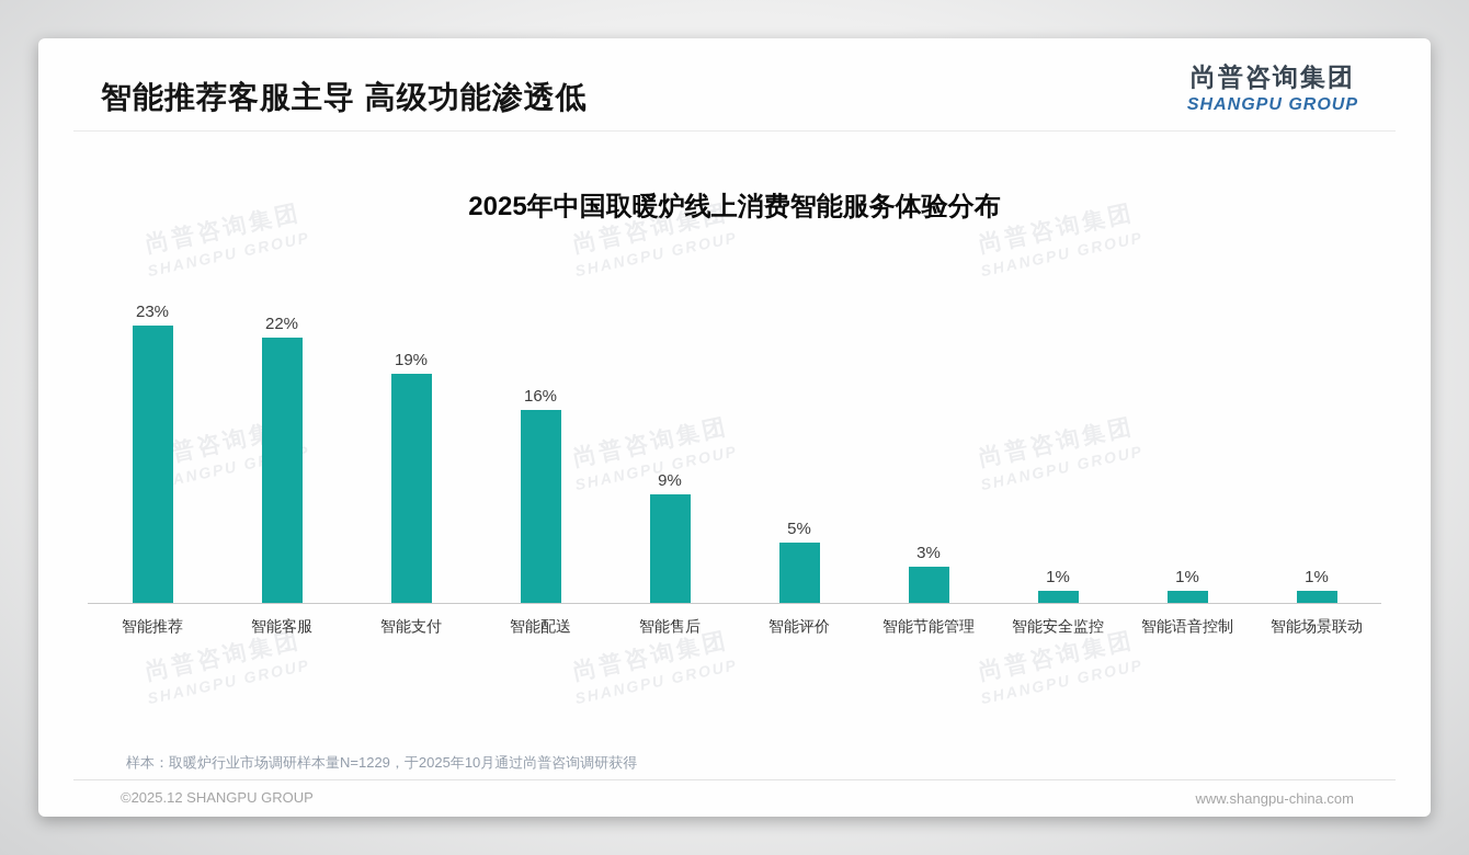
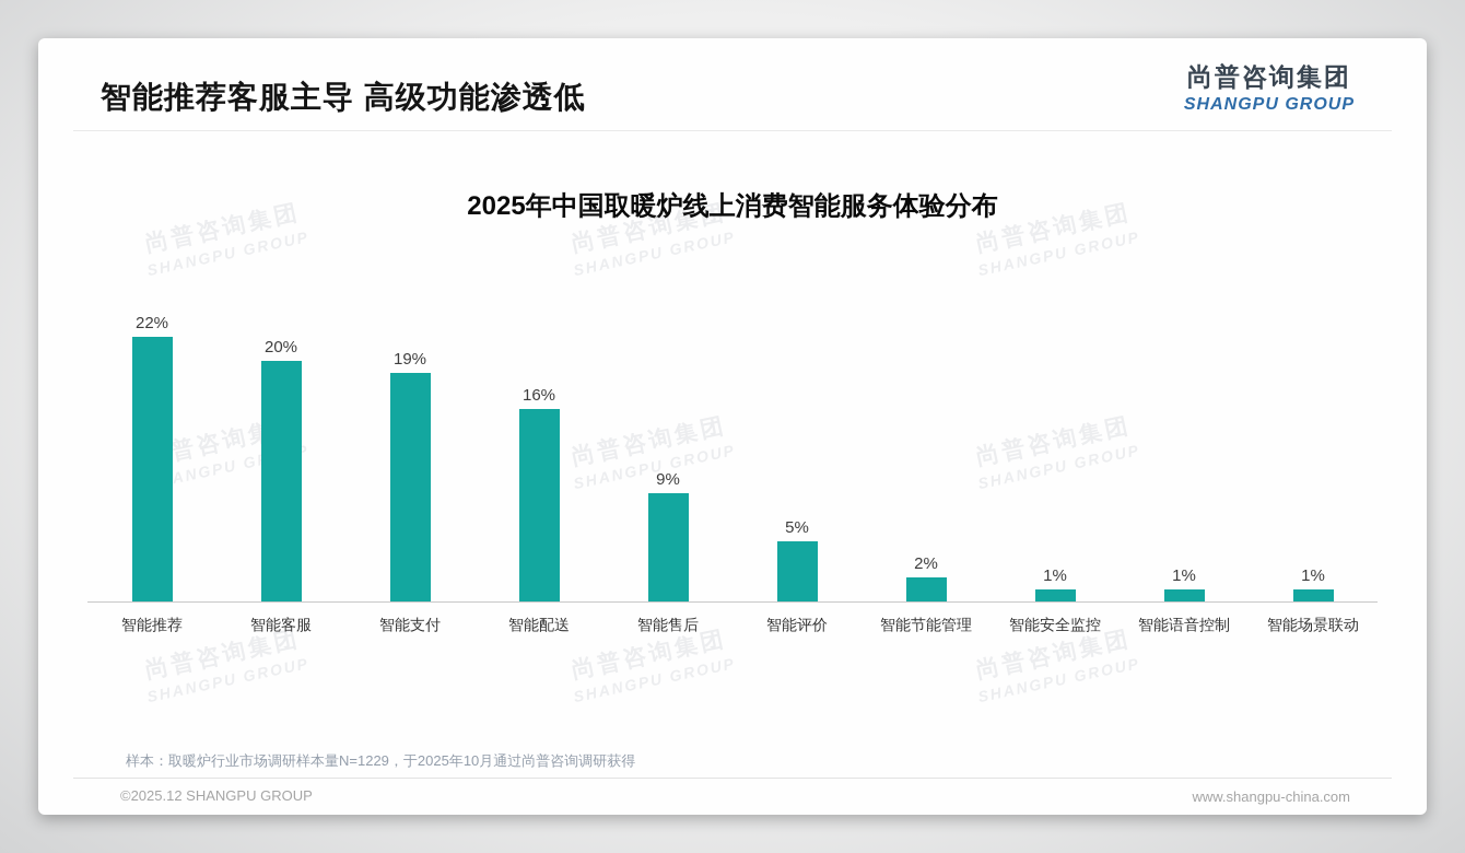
智能推荐: 23% -> 22%
智能客服: 22% -> 20%
智能节能管理: 3% -> 2%
